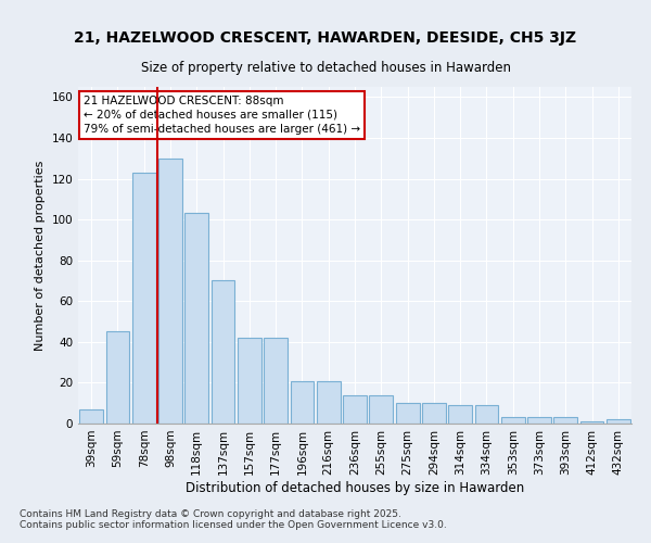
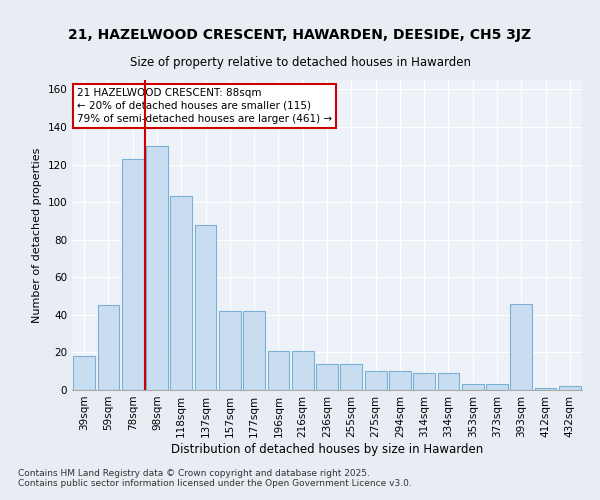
39sqm: 7 -> 18
137sqm: 70 -> 88
393sqm: 3 -> 46
